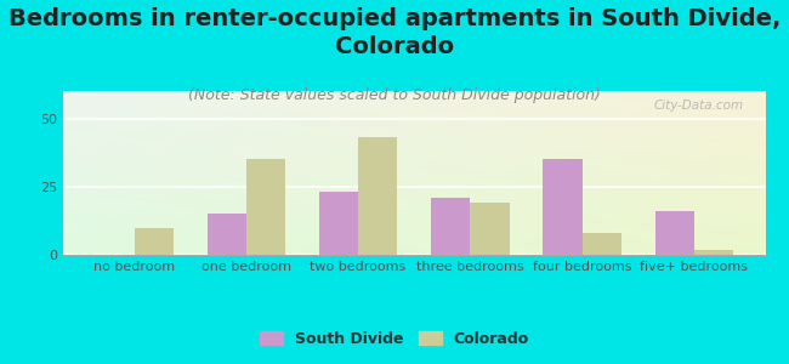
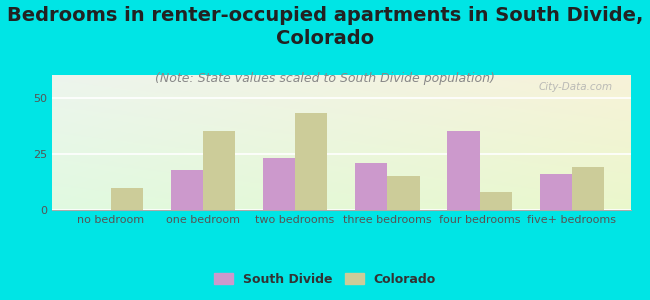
South Divide/one bedroom: 15 -> 18
Colorado/three bedrooms: 19 -> 15
Colorado/five+ bedrooms: 2 -> 19
